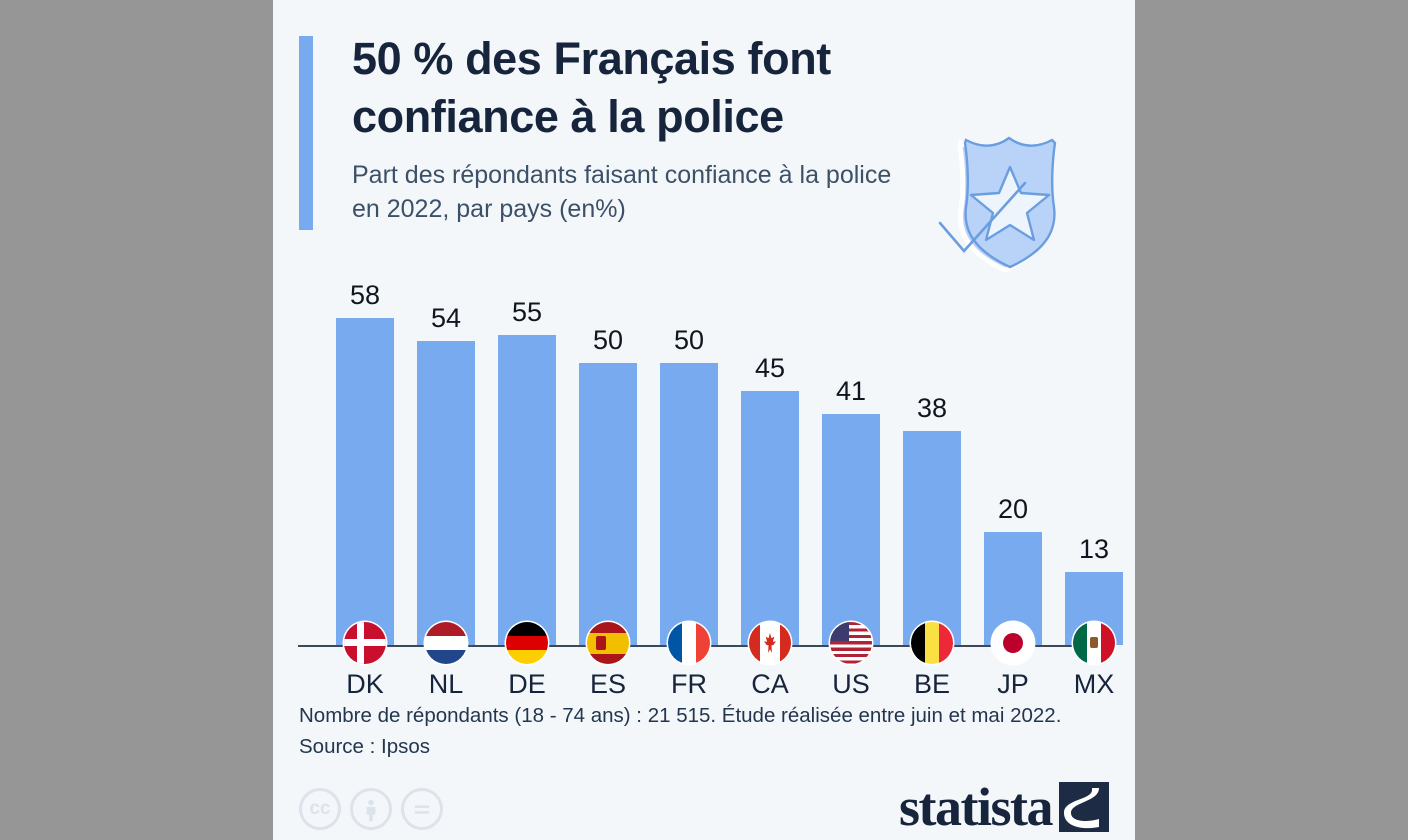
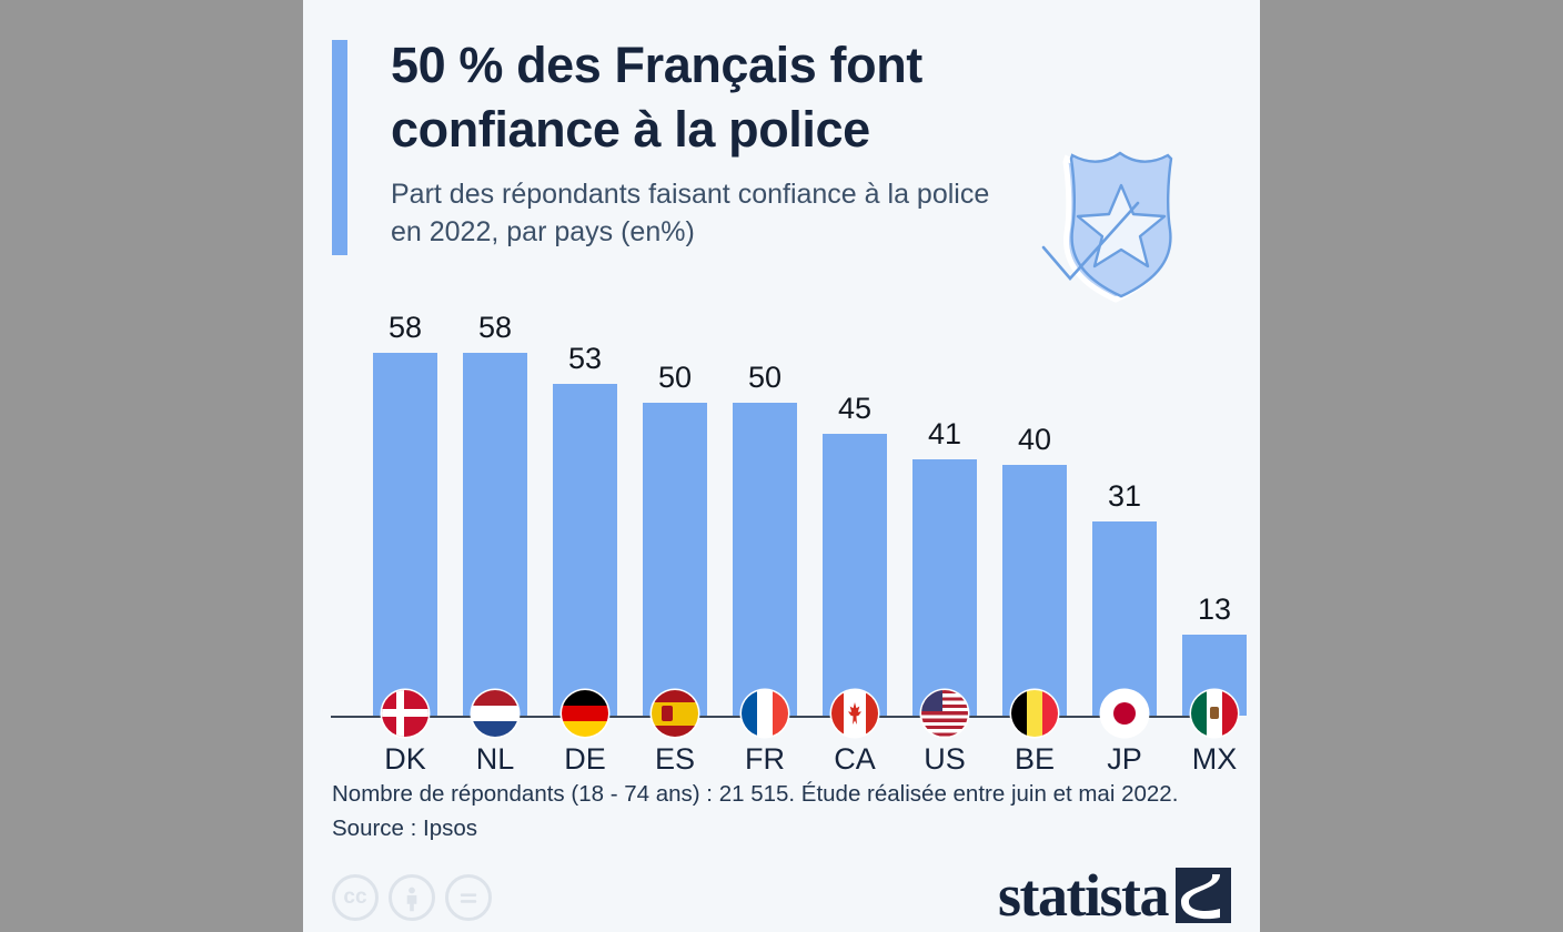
NL: 54 -> 58
DE: 55 -> 53
BE: 38 -> 40
JP: 20 -> 31
